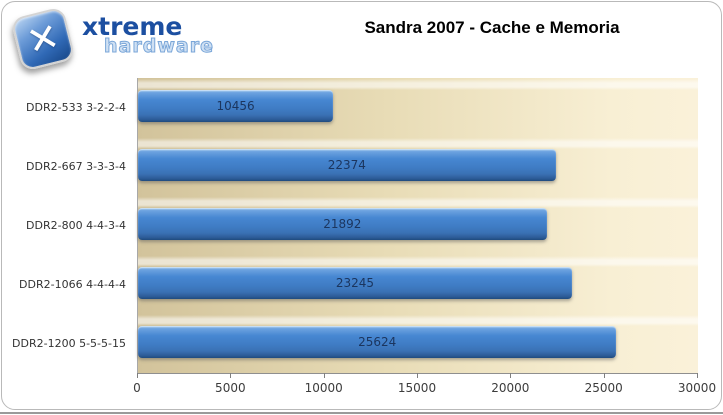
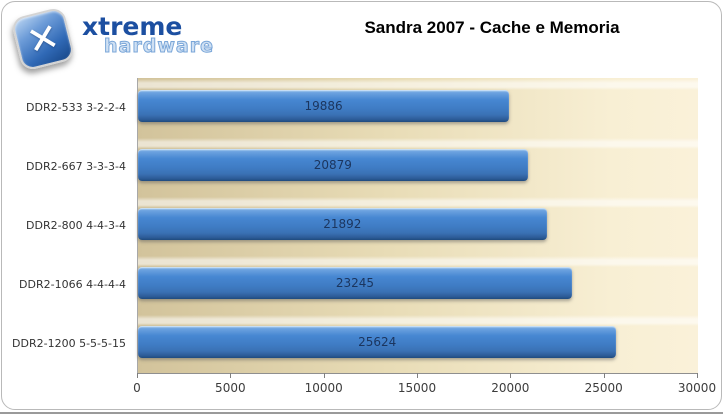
DDR2-533 3-2-2-4: 10456 -> 19886
DDR2-667 3-3-3-4: 22374 -> 20879
